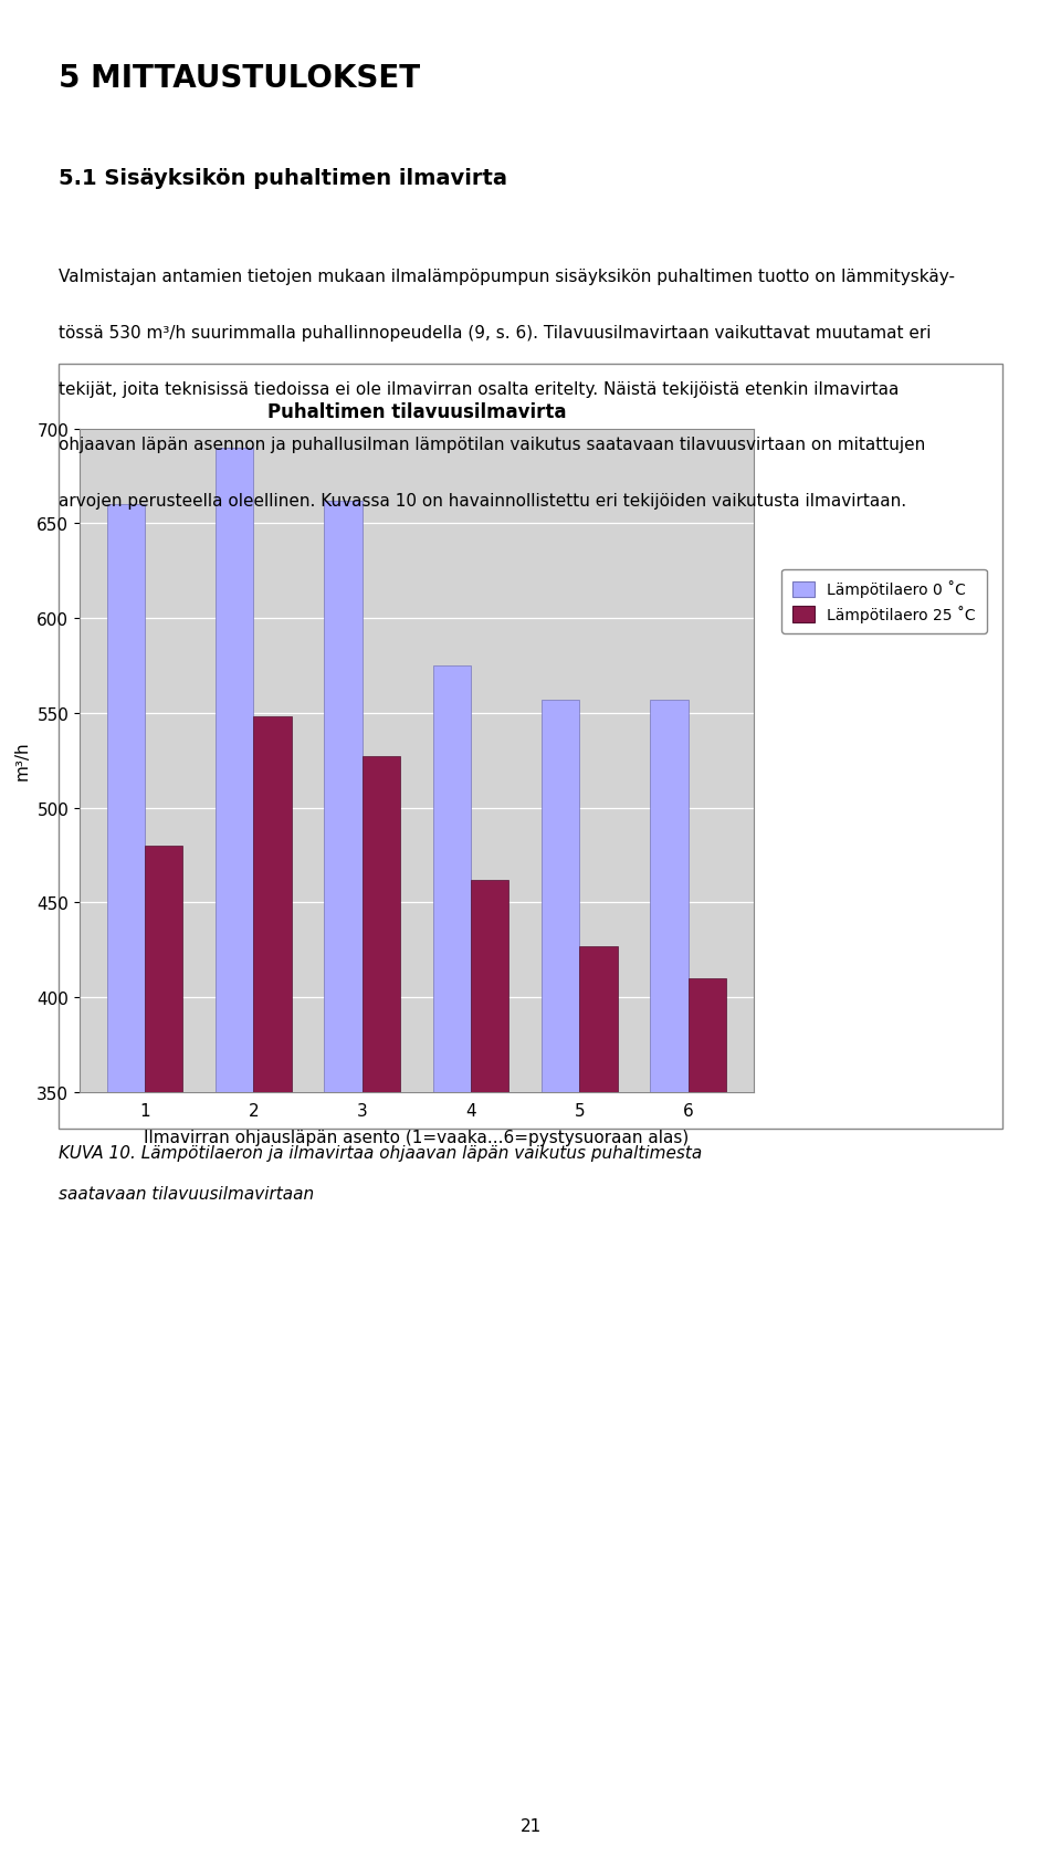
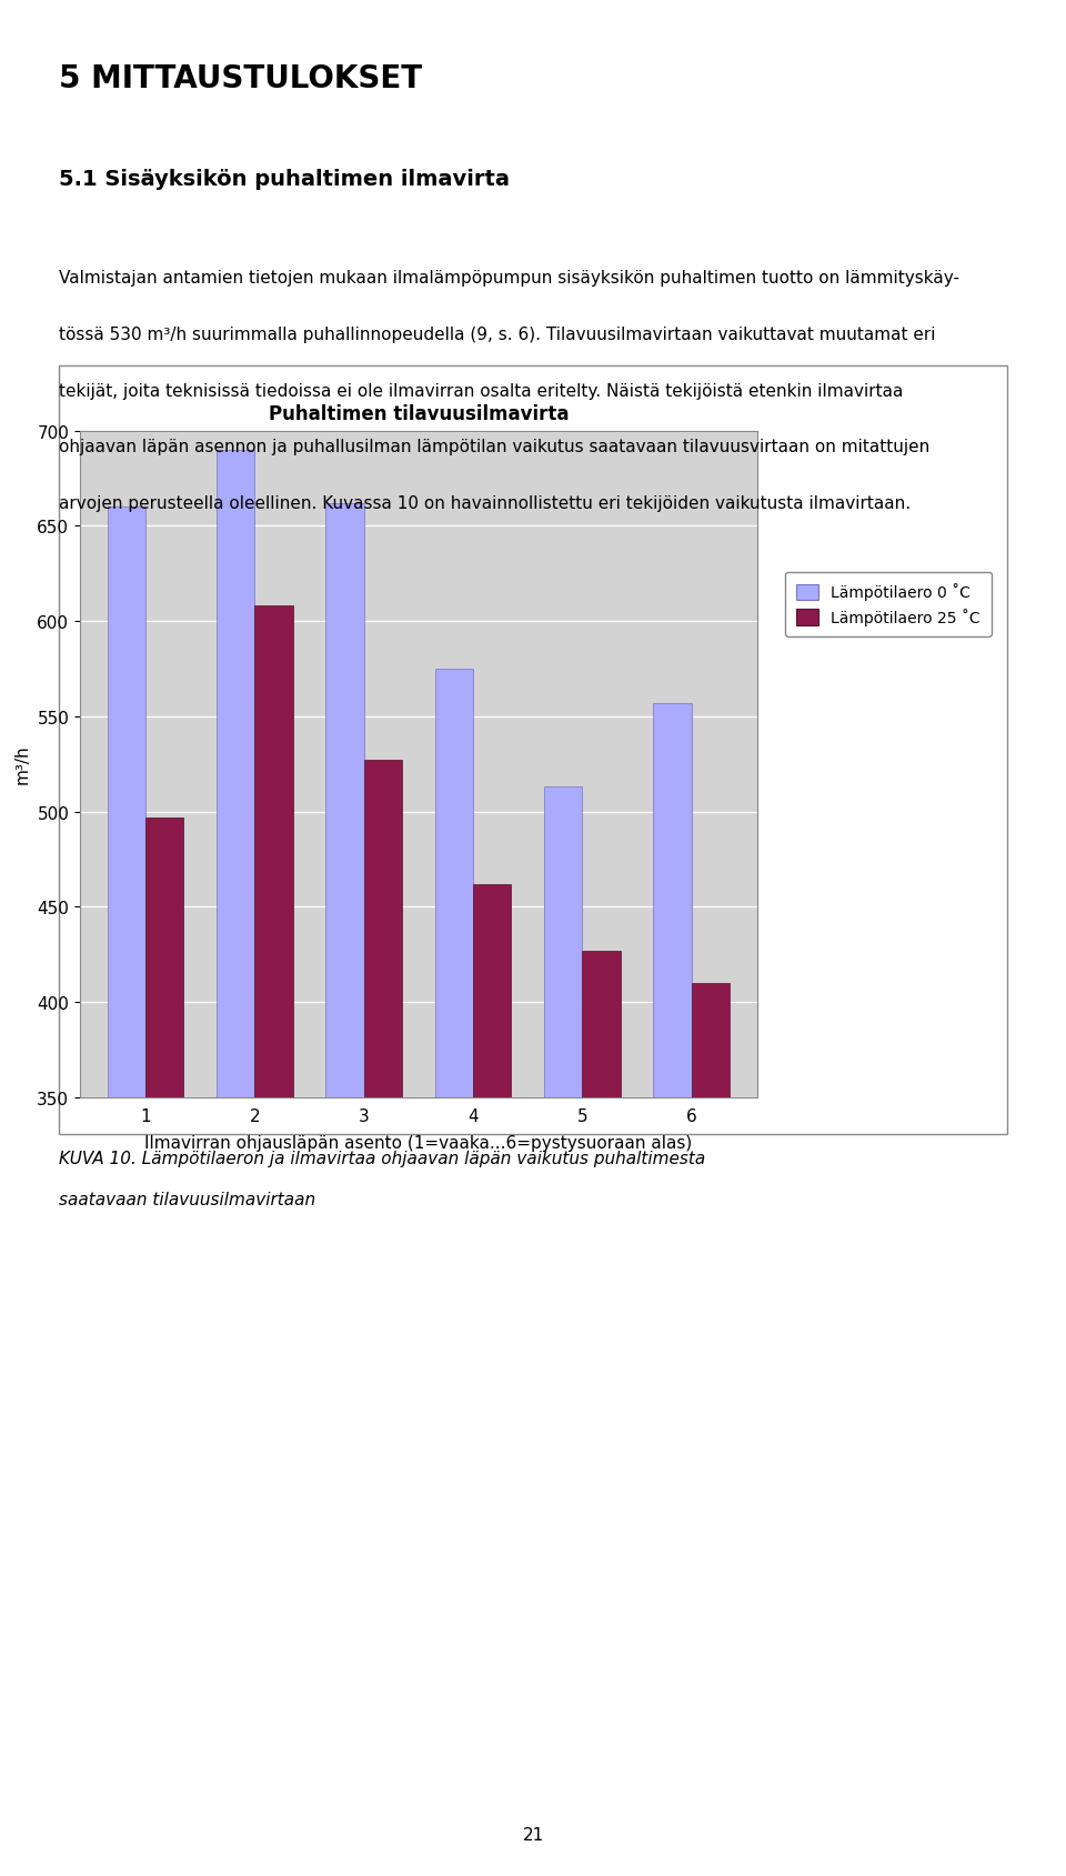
Lämpötilaero 25 ˚C/1: 480 -> 497
Lämpötilaero 25 ˚C/2: 548 -> 608
Lämpötilaero 0 ˚C/5: 557 -> 513
